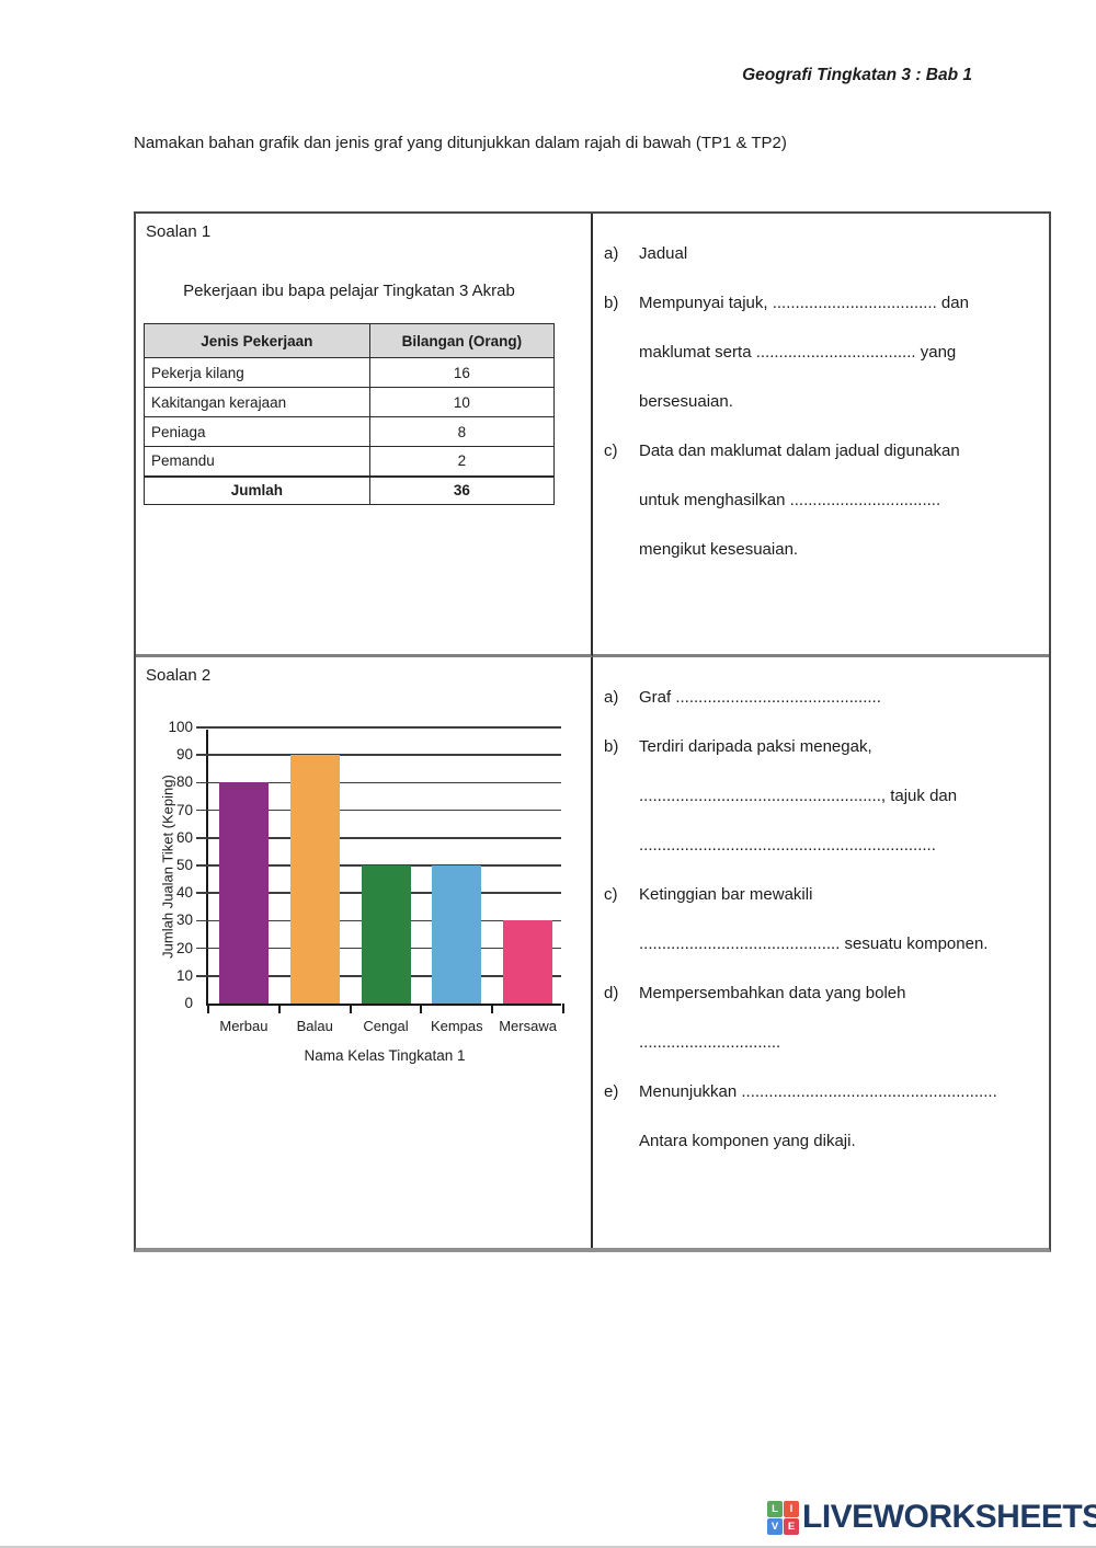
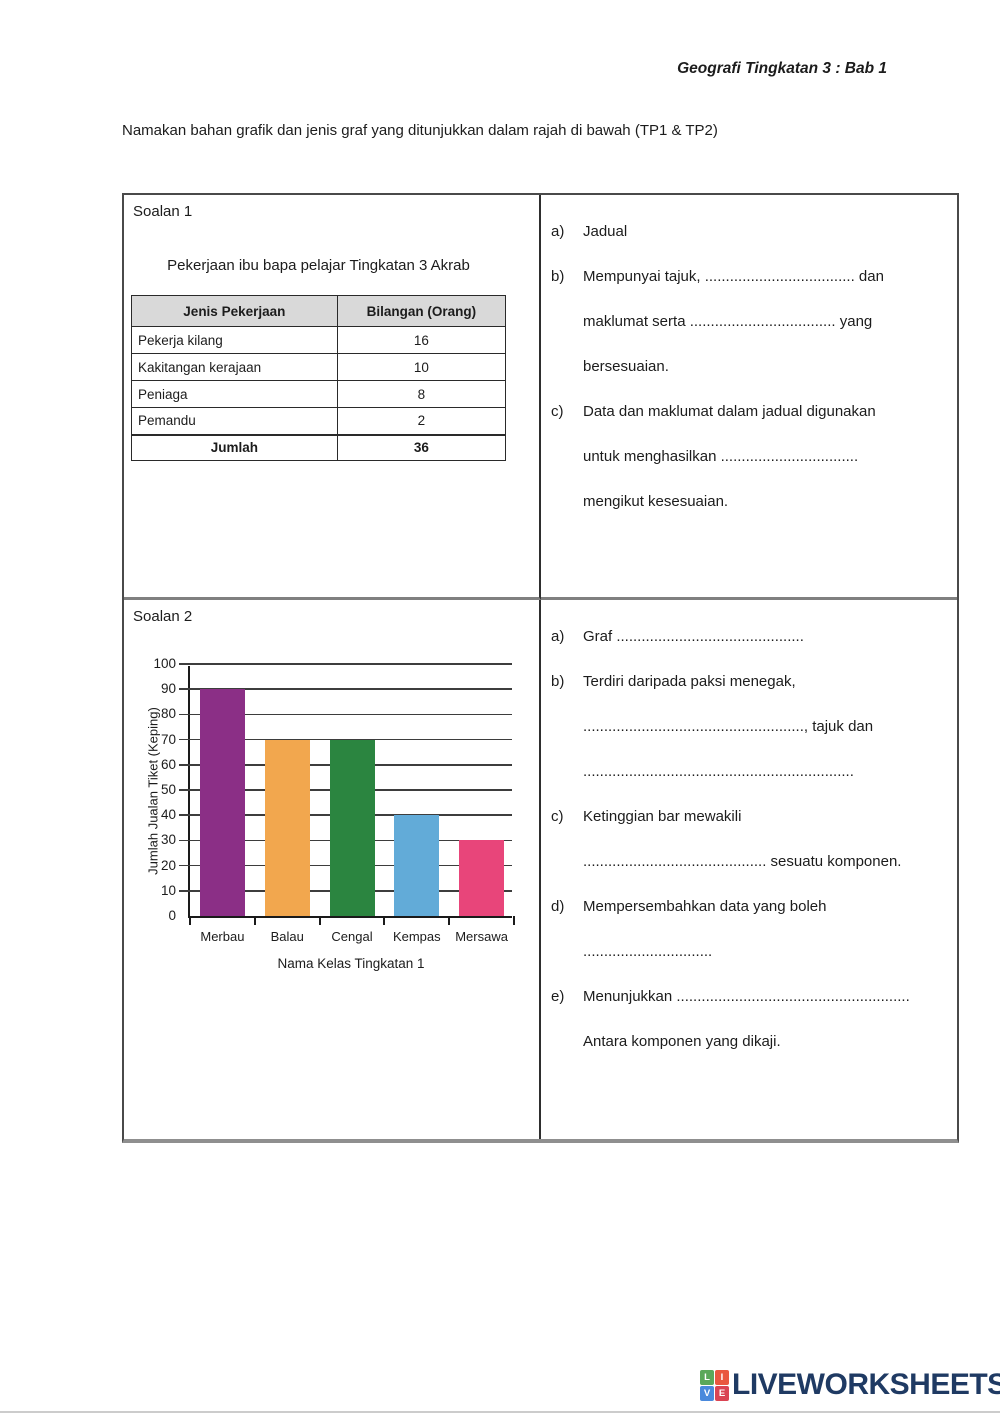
Merbau: 80 -> 90
Balau: 90 -> 70
Cengal: 50 -> 70
Kempas: 50 -> 40
